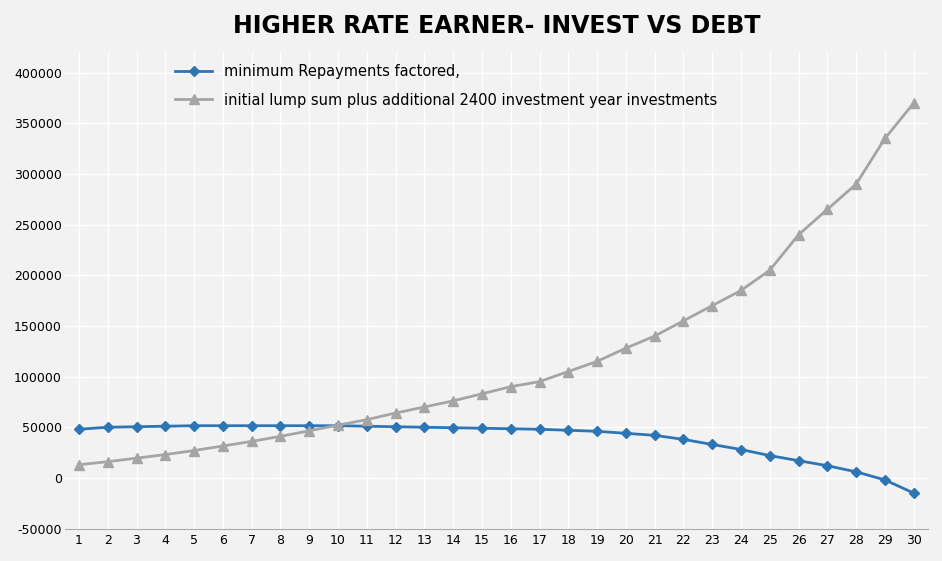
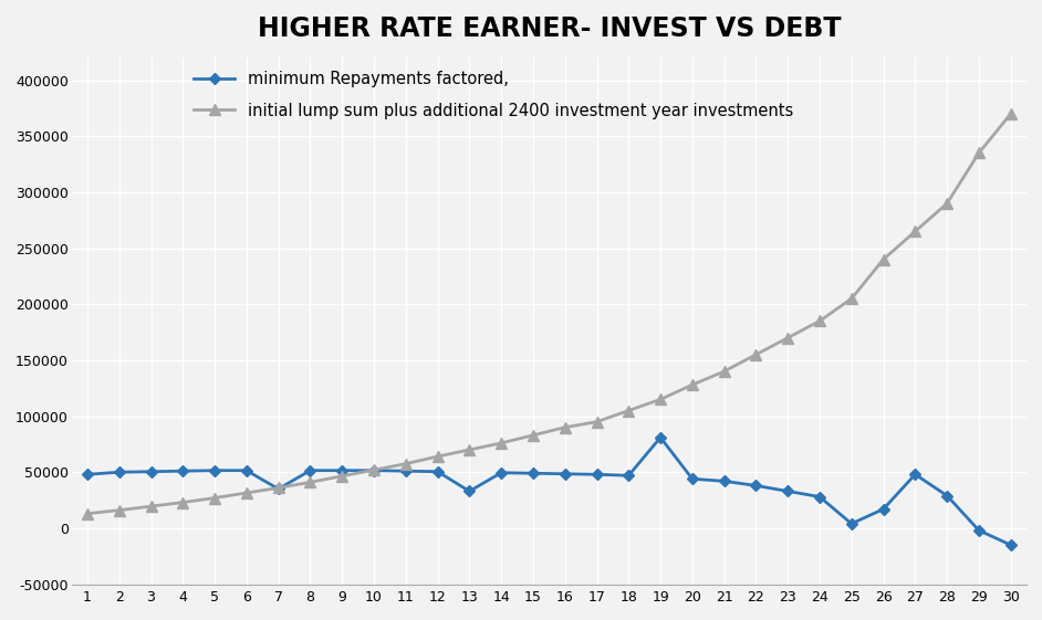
minimum Repayments factored,/7: 52000 -> 35000
minimum Repayments factored,/13: 50000 -> 33000
minimum Repayments factored,/19: 46000 -> 81000
minimum Repayments factored,/25: 22000 -> 4000
minimum Repayments factored,/27: 12000 -> 48000
minimum Repayments factored,/28: 6000 -> 29000
